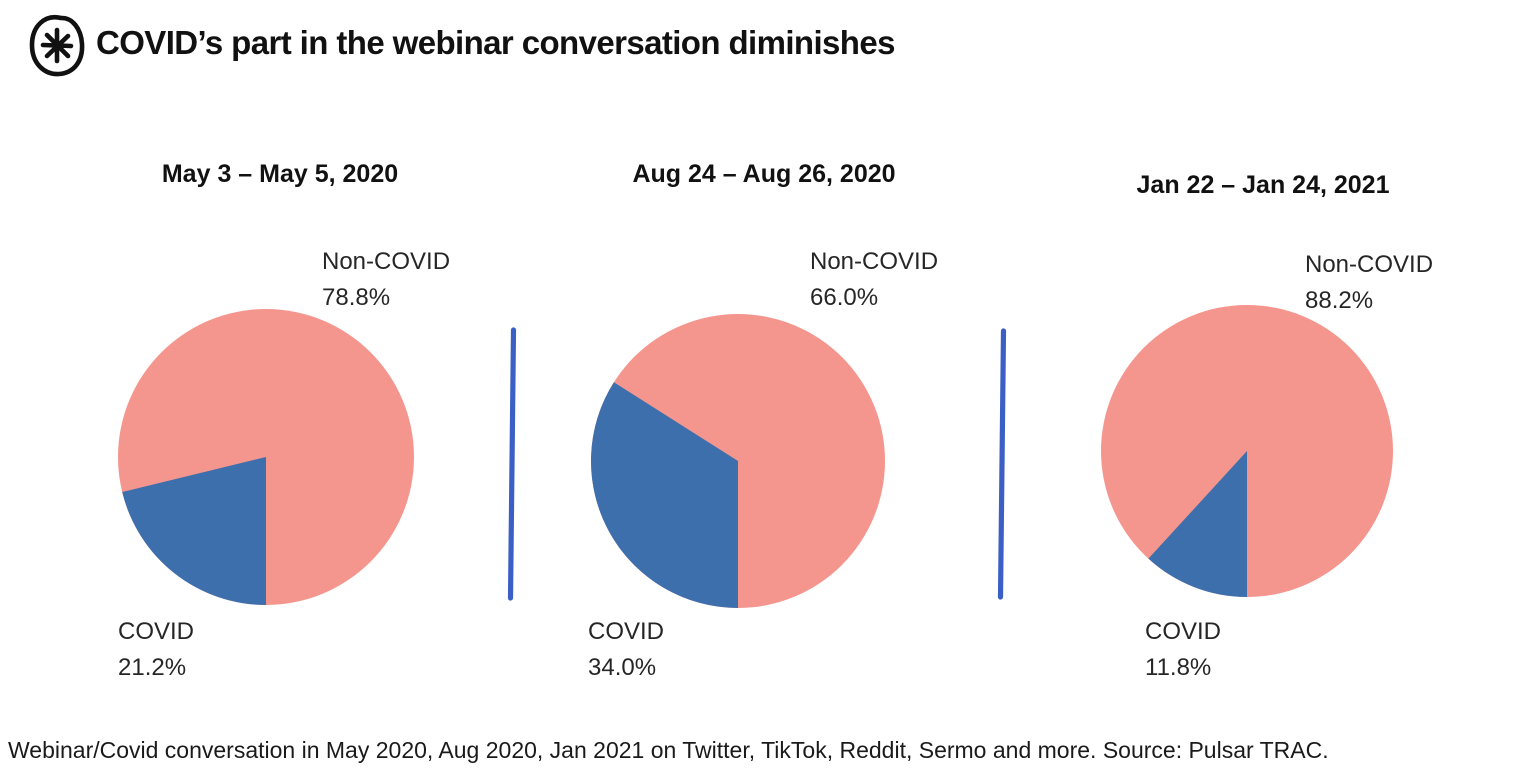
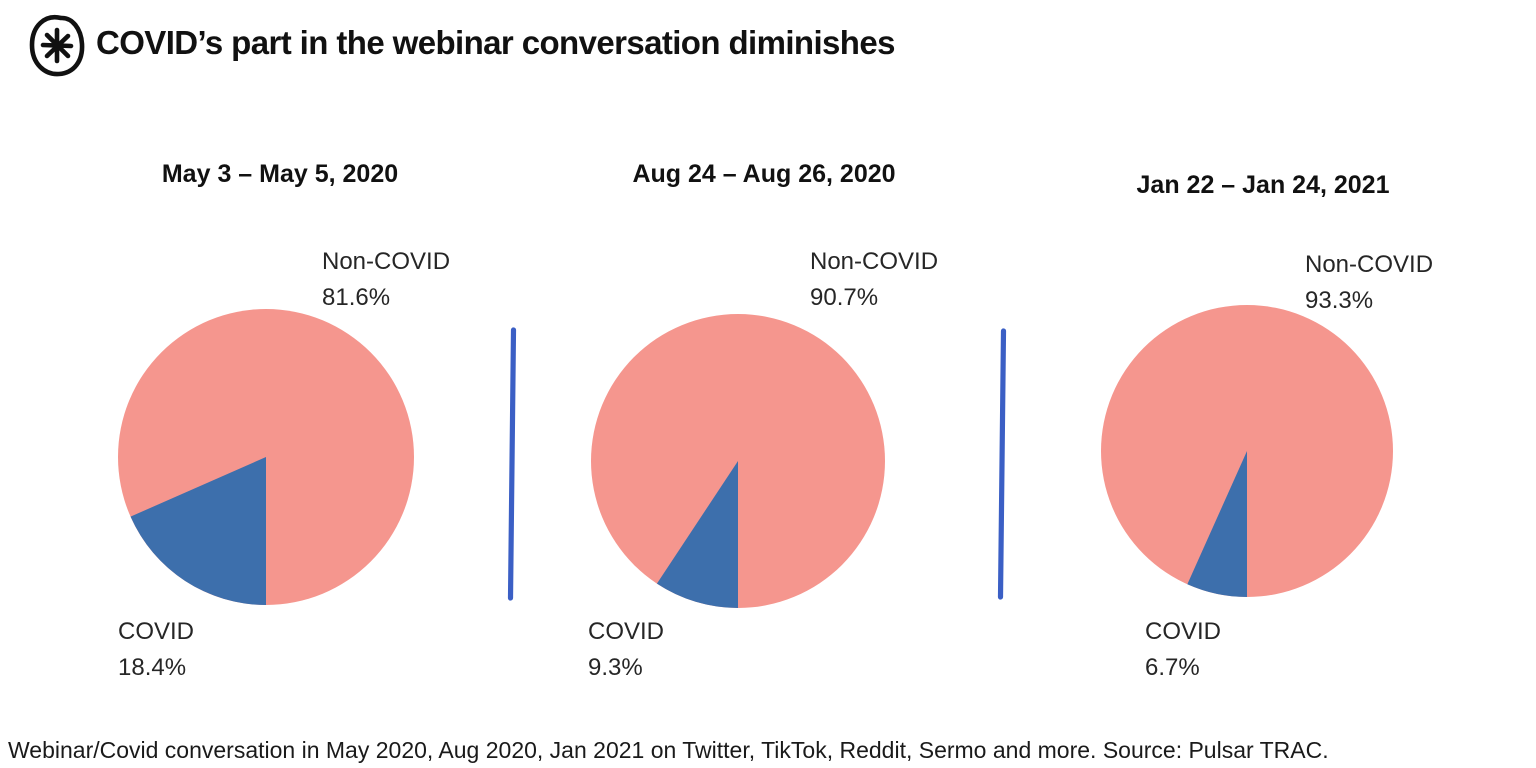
May 3 – May 5, 2020/Non-COVID: 78.8% -> 81.6%
May 3 – May 5, 2020/COVID: 21.2% -> 18.4%
Aug 24 – Aug 26, 2020/Non-COVID: 66.0% -> 90.7%
Aug 24 – Aug 26, 2020/COVID: 34.0% -> 9.3%
Jan 22 – Jan 24, 2021/Non-COVID: 88.2% -> 93.3%
Jan 22 – Jan 24, 2021/COVID: 11.8% -> 6.7%
